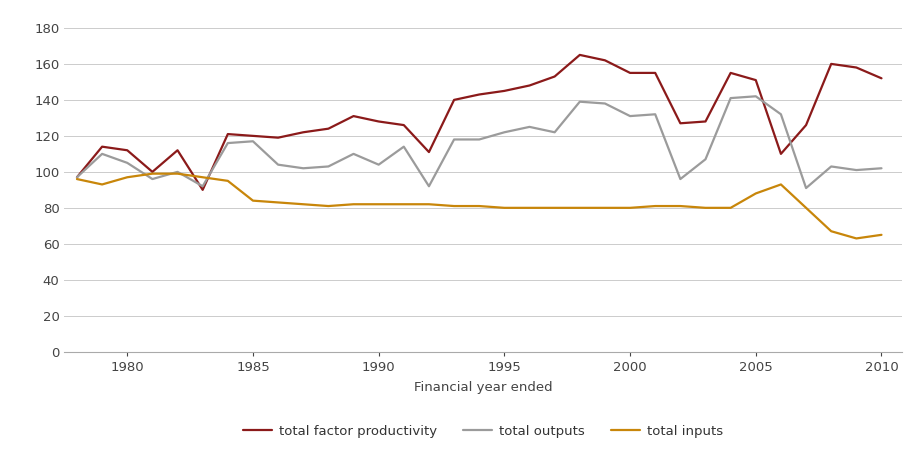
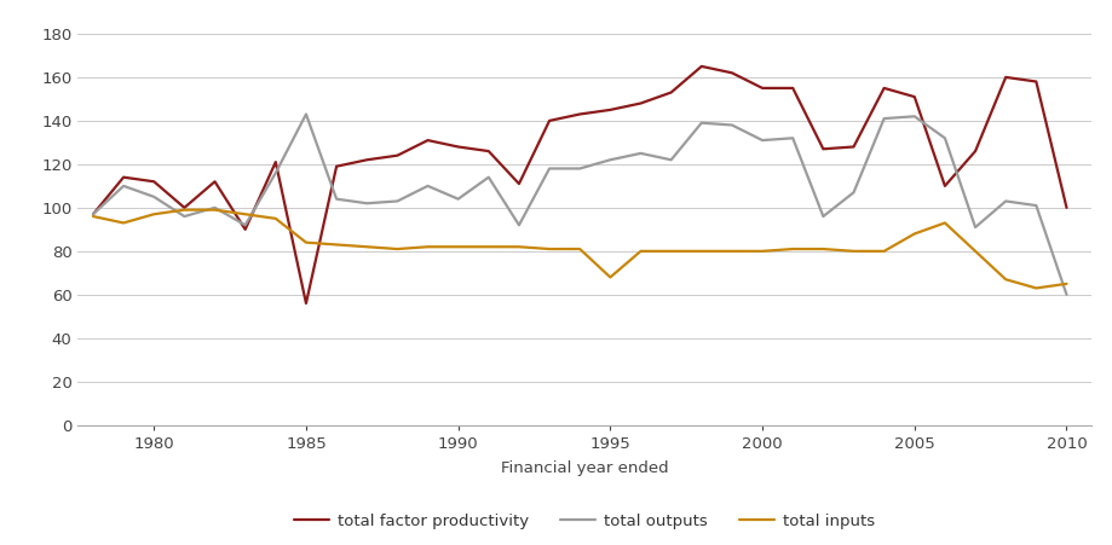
total factor productivity/1985: 120 -> 56
total outputs/1985: 117 -> 143
total inputs/1995: 80 -> 68
total factor productivity/2010: 152 -> 100
total outputs/2010: 102 -> 60
